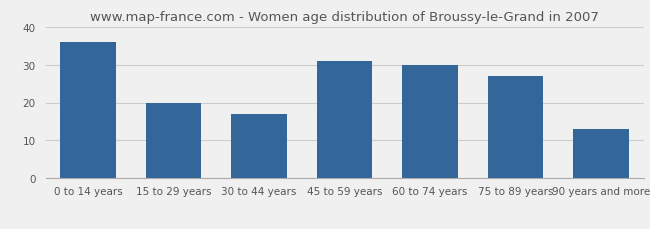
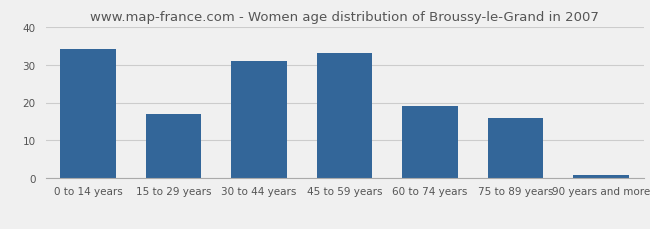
0 to 14 years: 36 -> 34
15 to 29 years: 20 -> 17
30 to 44 years: 17 -> 31
45 to 59 years: 31 -> 33
60 to 74 years: 30 -> 19
75 to 89 years: 27 -> 16
90 years and more: 13 -> 1
